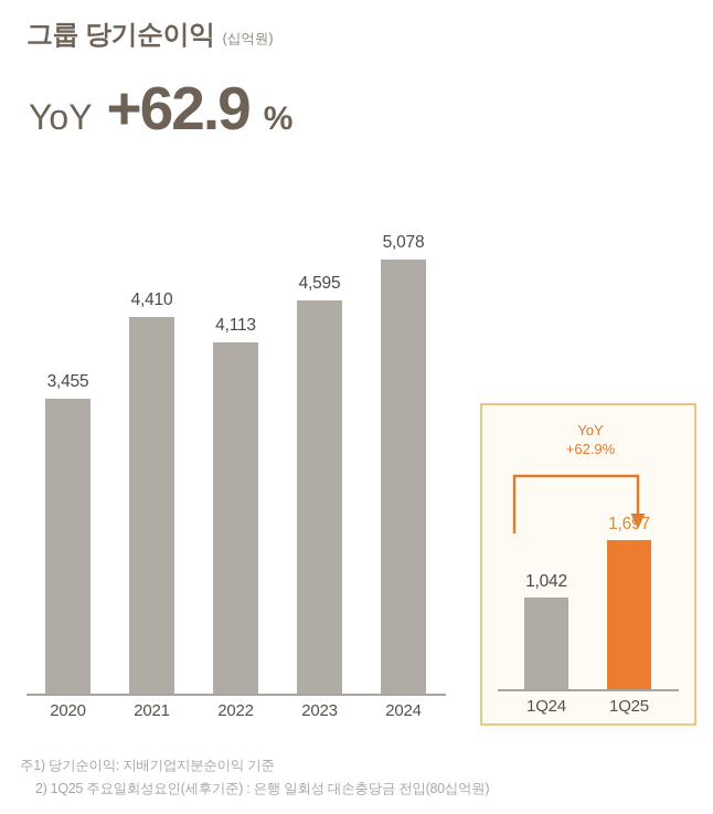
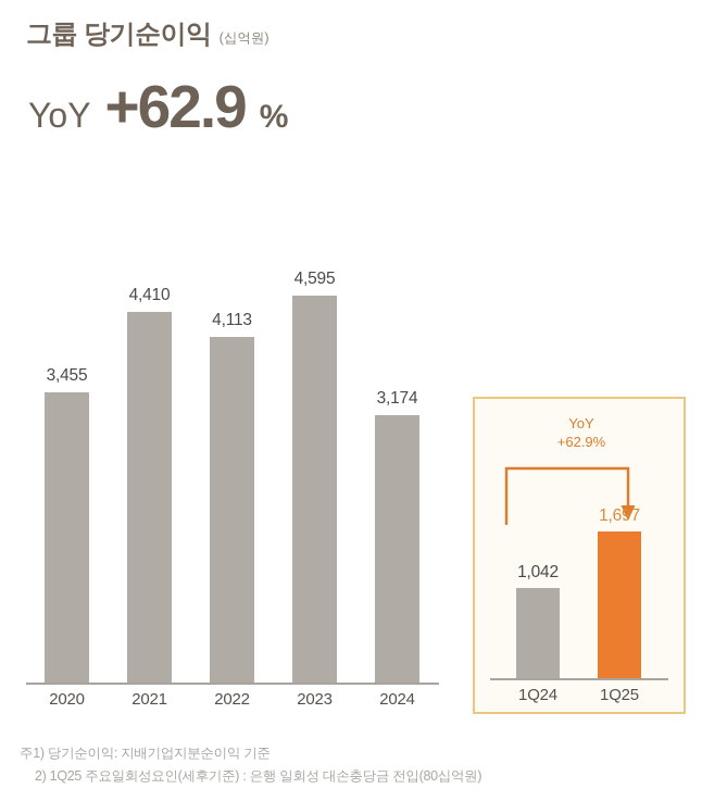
그룹 당기순이익/2024: 5,078 -> 3,174
